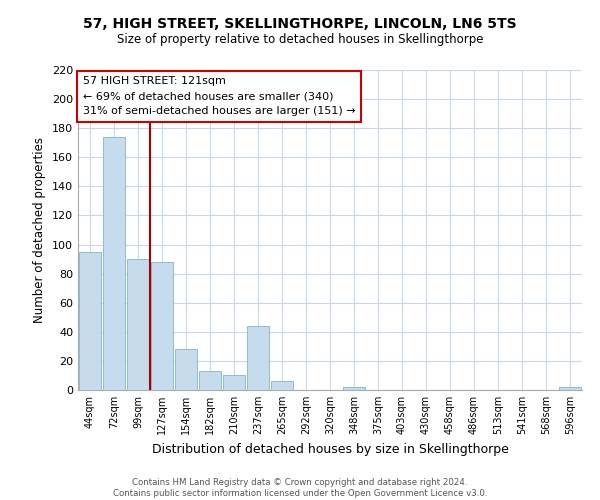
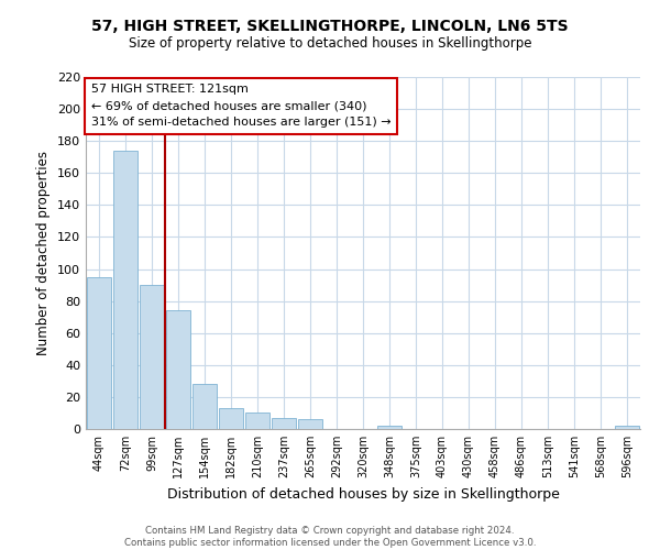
127sqm: 88 -> 74
237sqm: 44 -> 7
